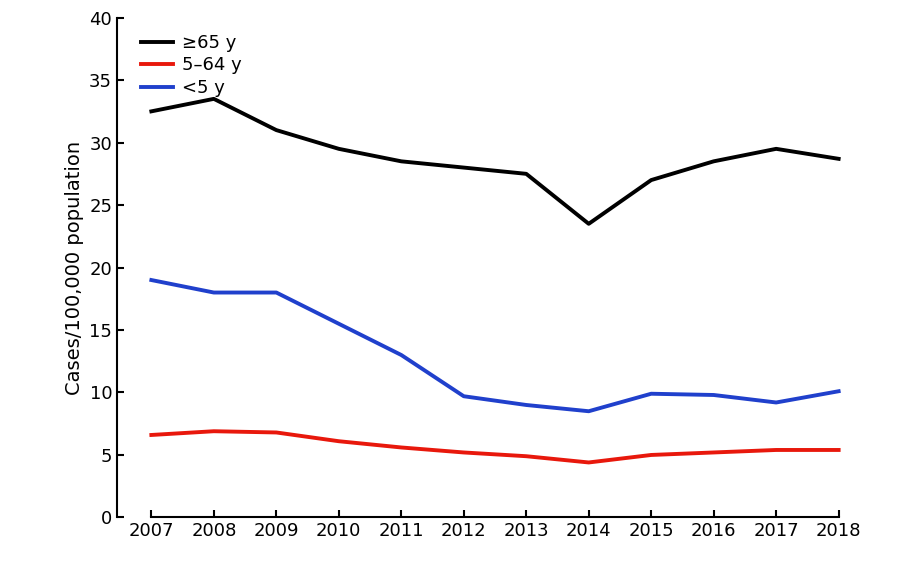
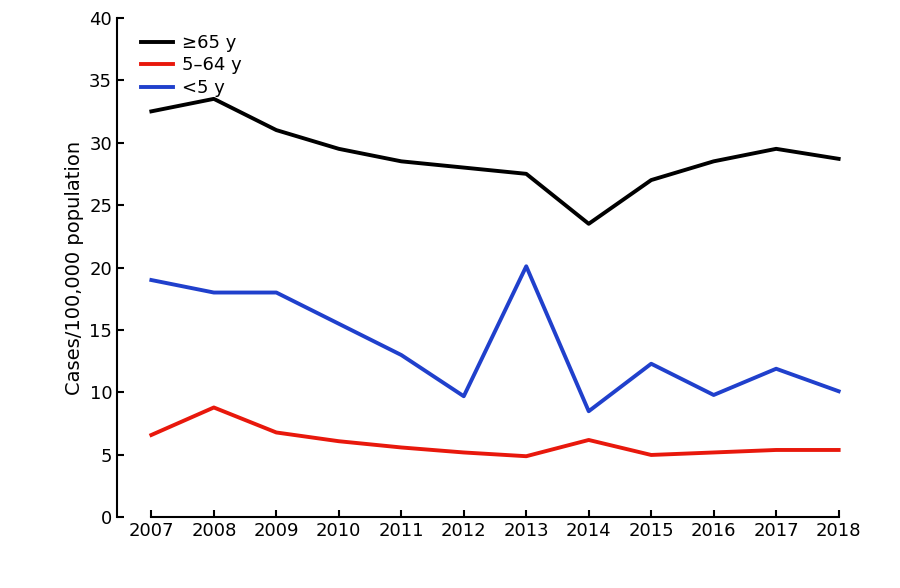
5–64 y/2008: 6.9 -> 8.8
<5 y/2013: 9.0 -> 20.1
5–64 y/2014: 4.4 -> 6.2
<5 y/2015: 9.9 -> 12.3
<5 y/2017: 9.2 -> 11.9
